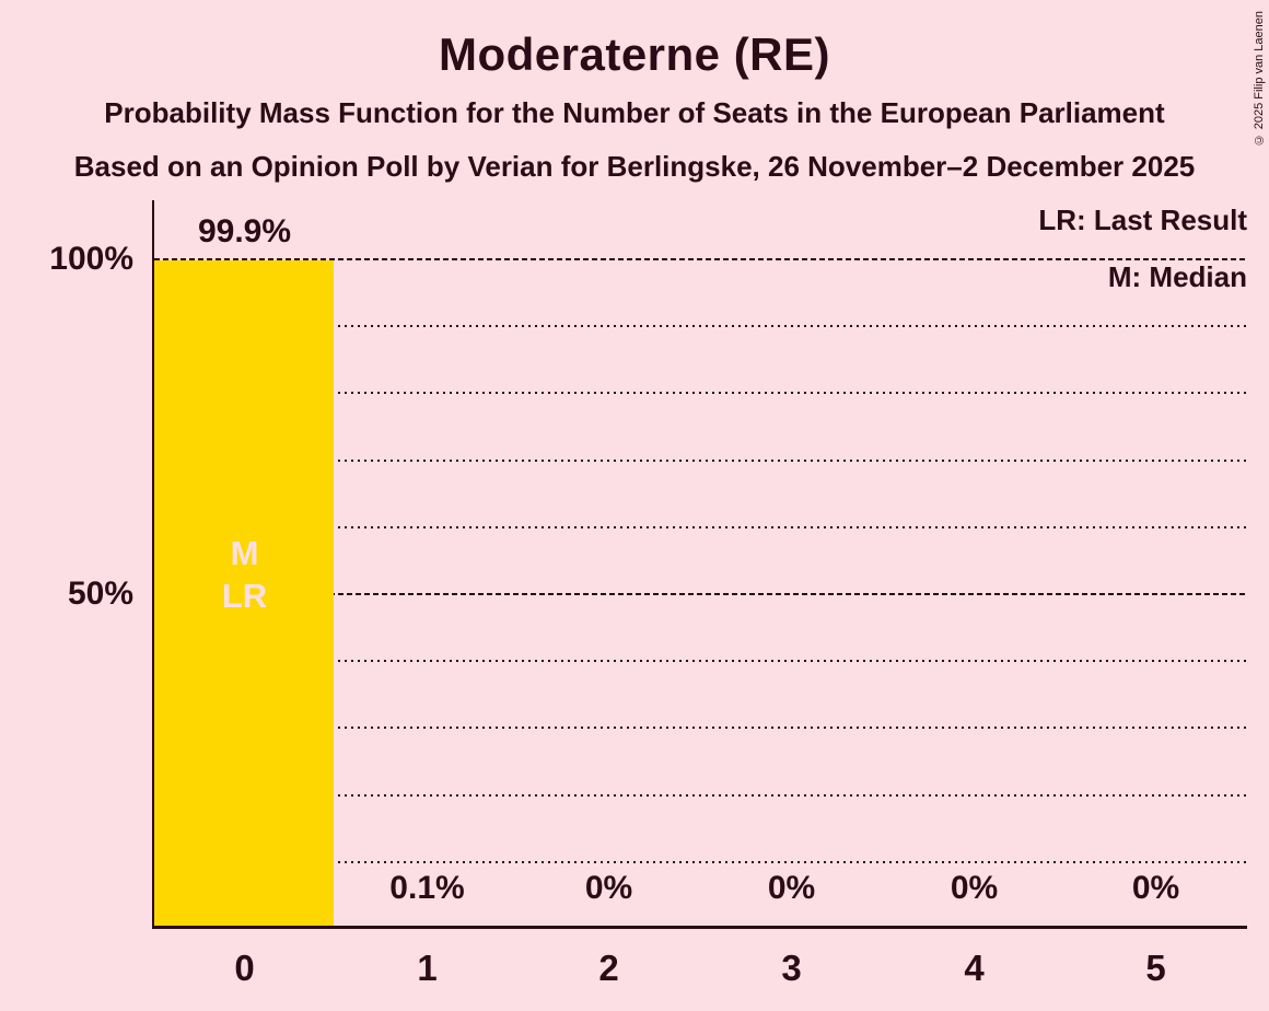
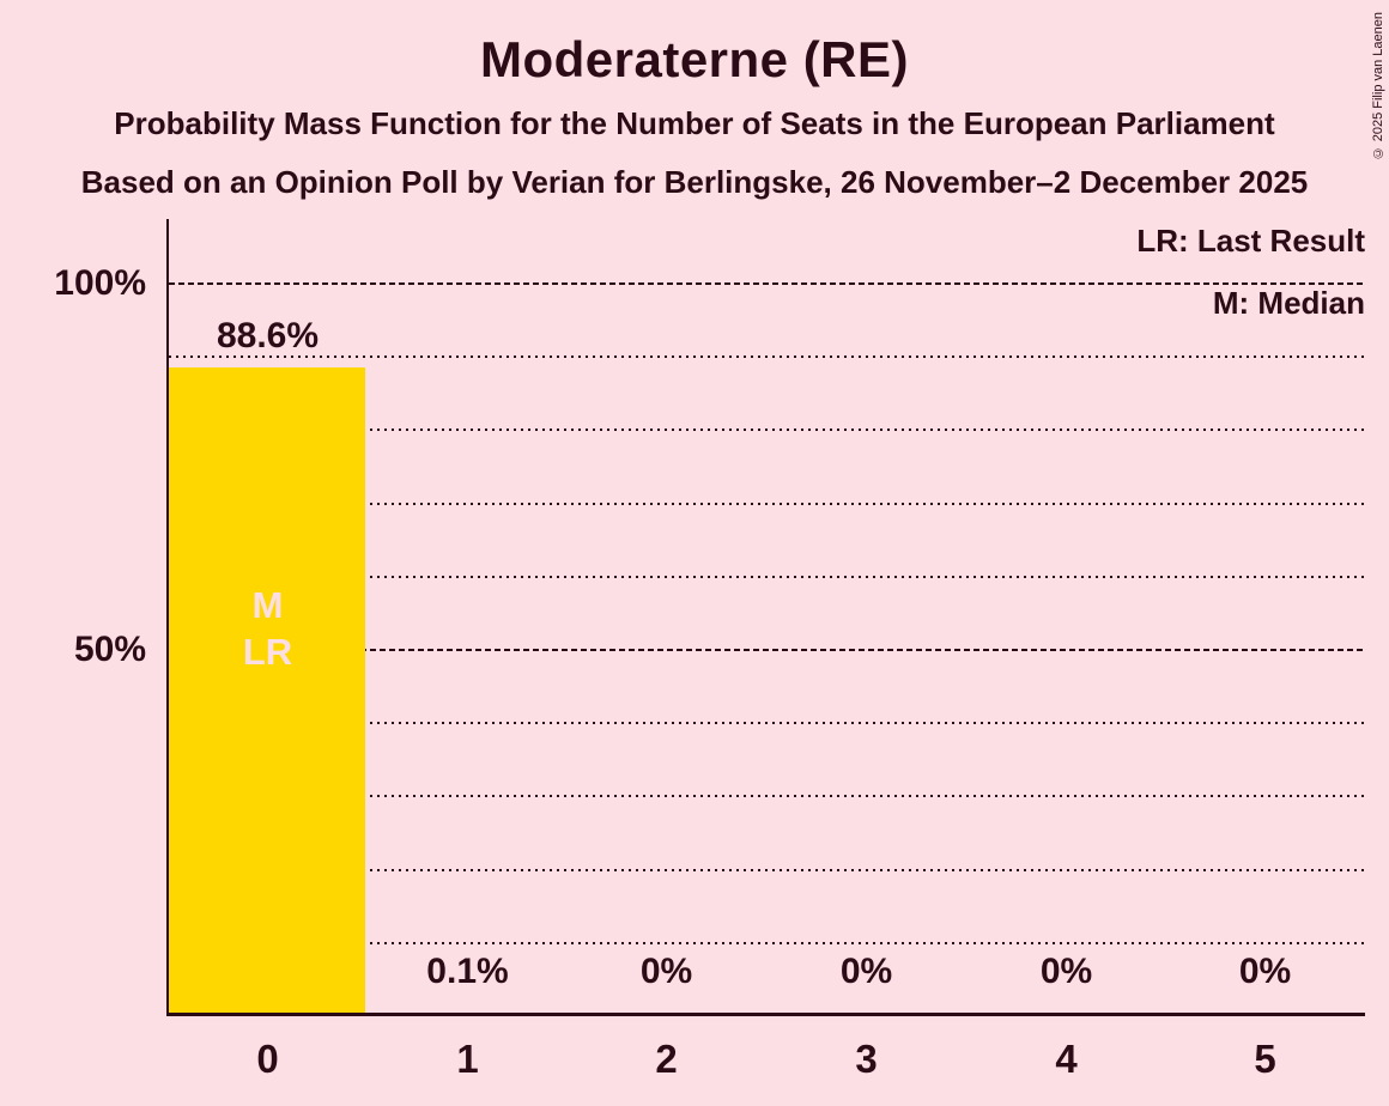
0: 99.9% -> 88.6%
